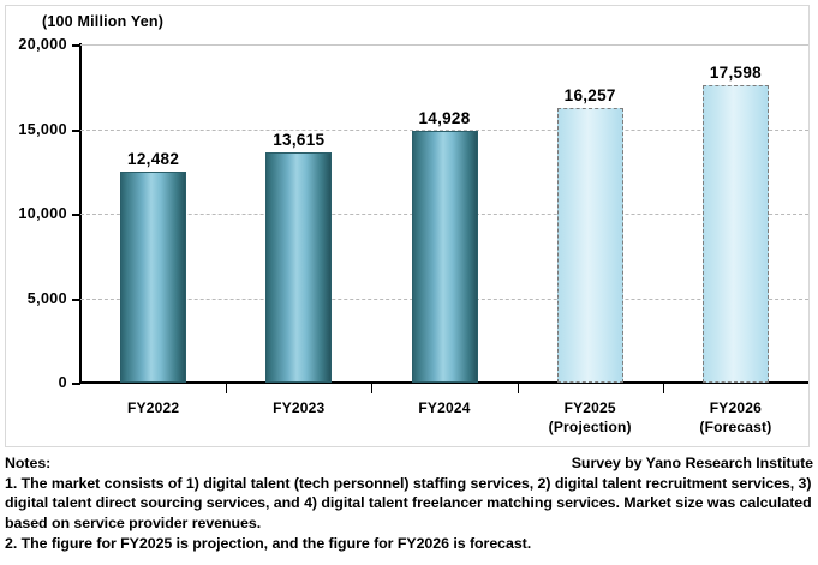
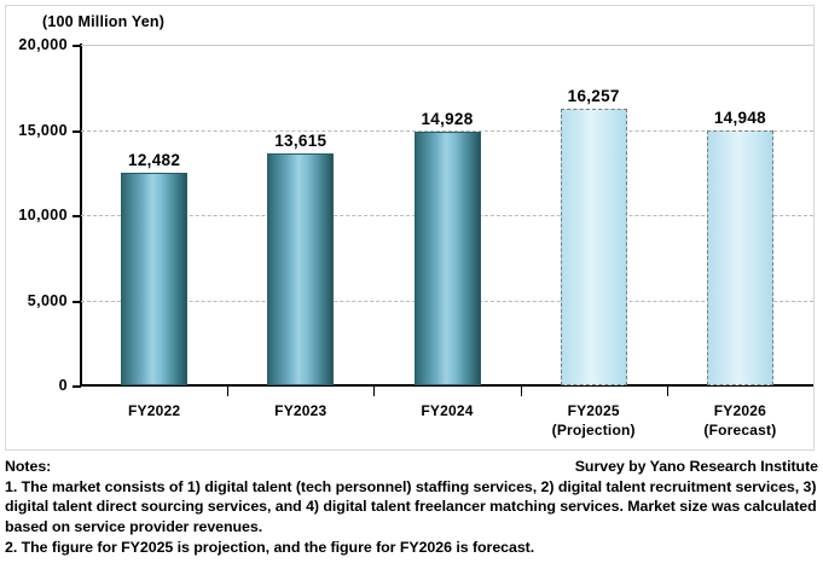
FY2026: 17,598 -> 14,948
